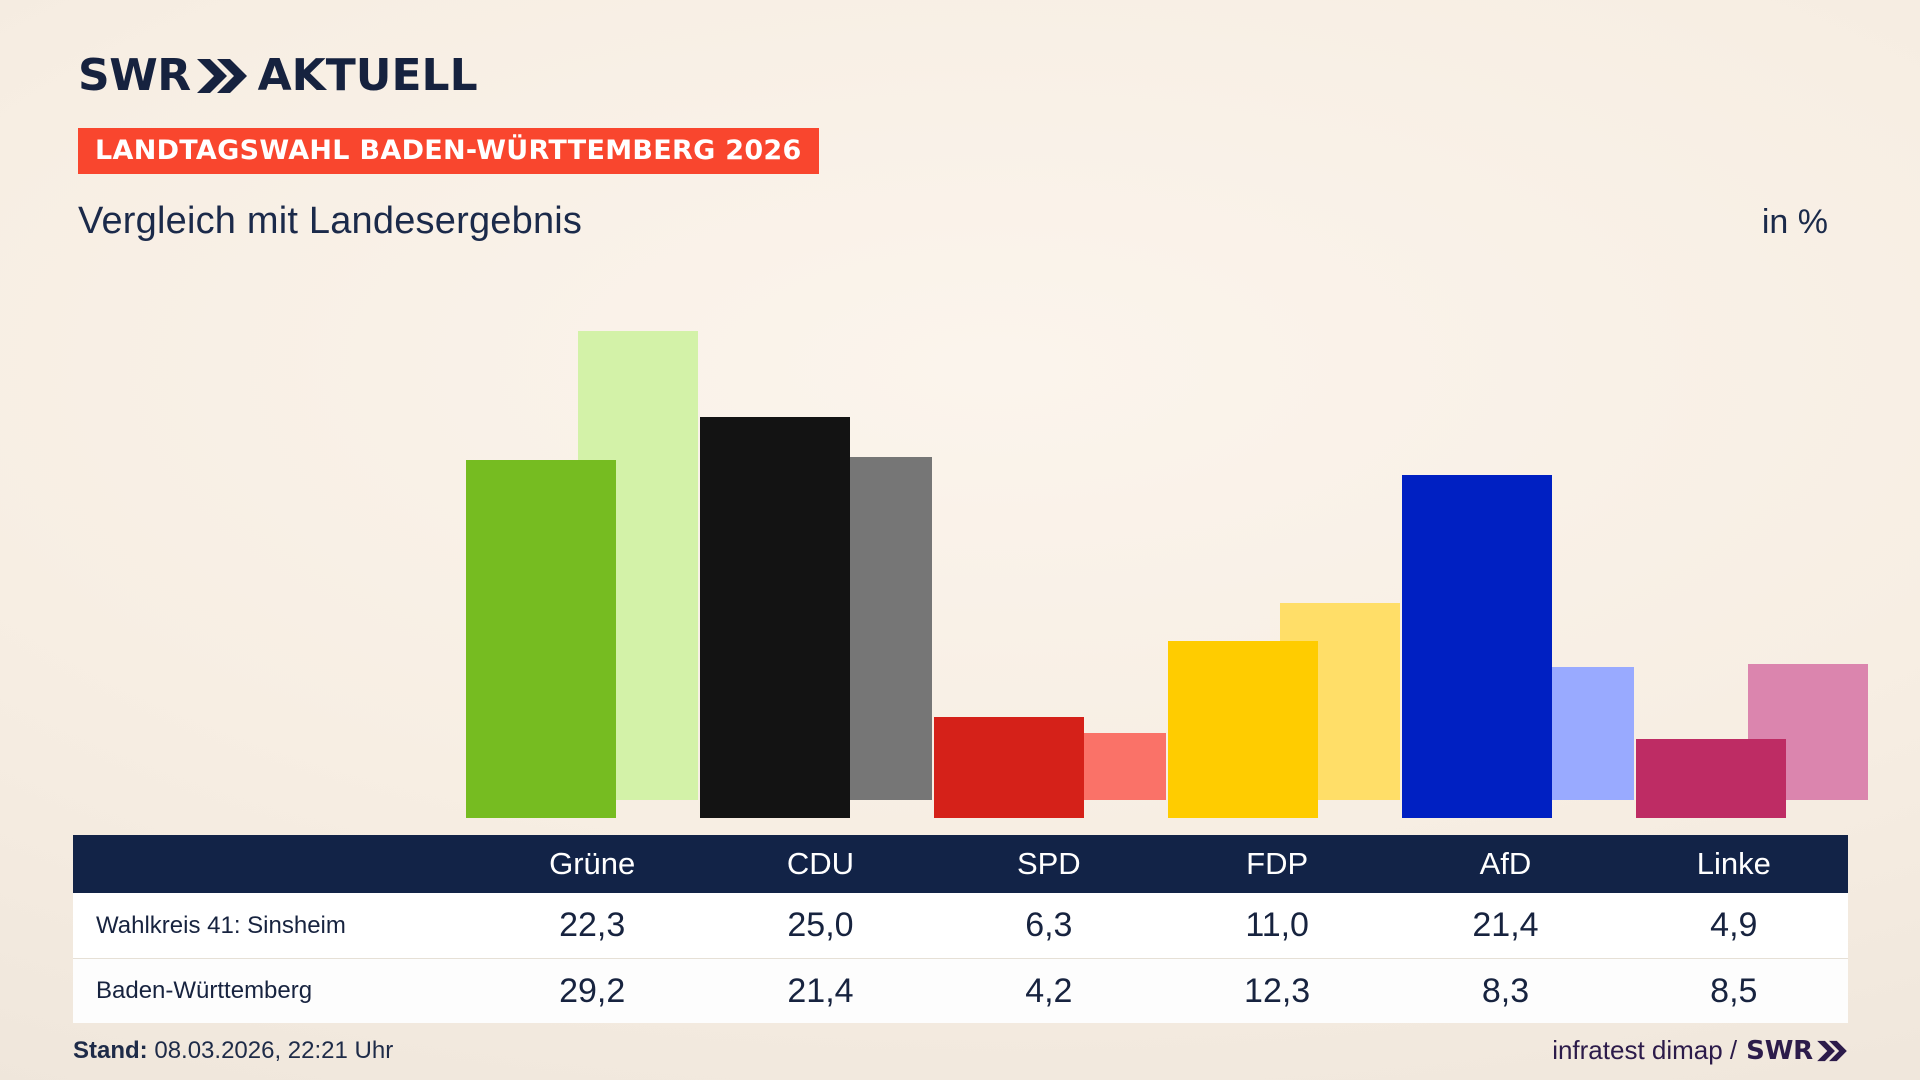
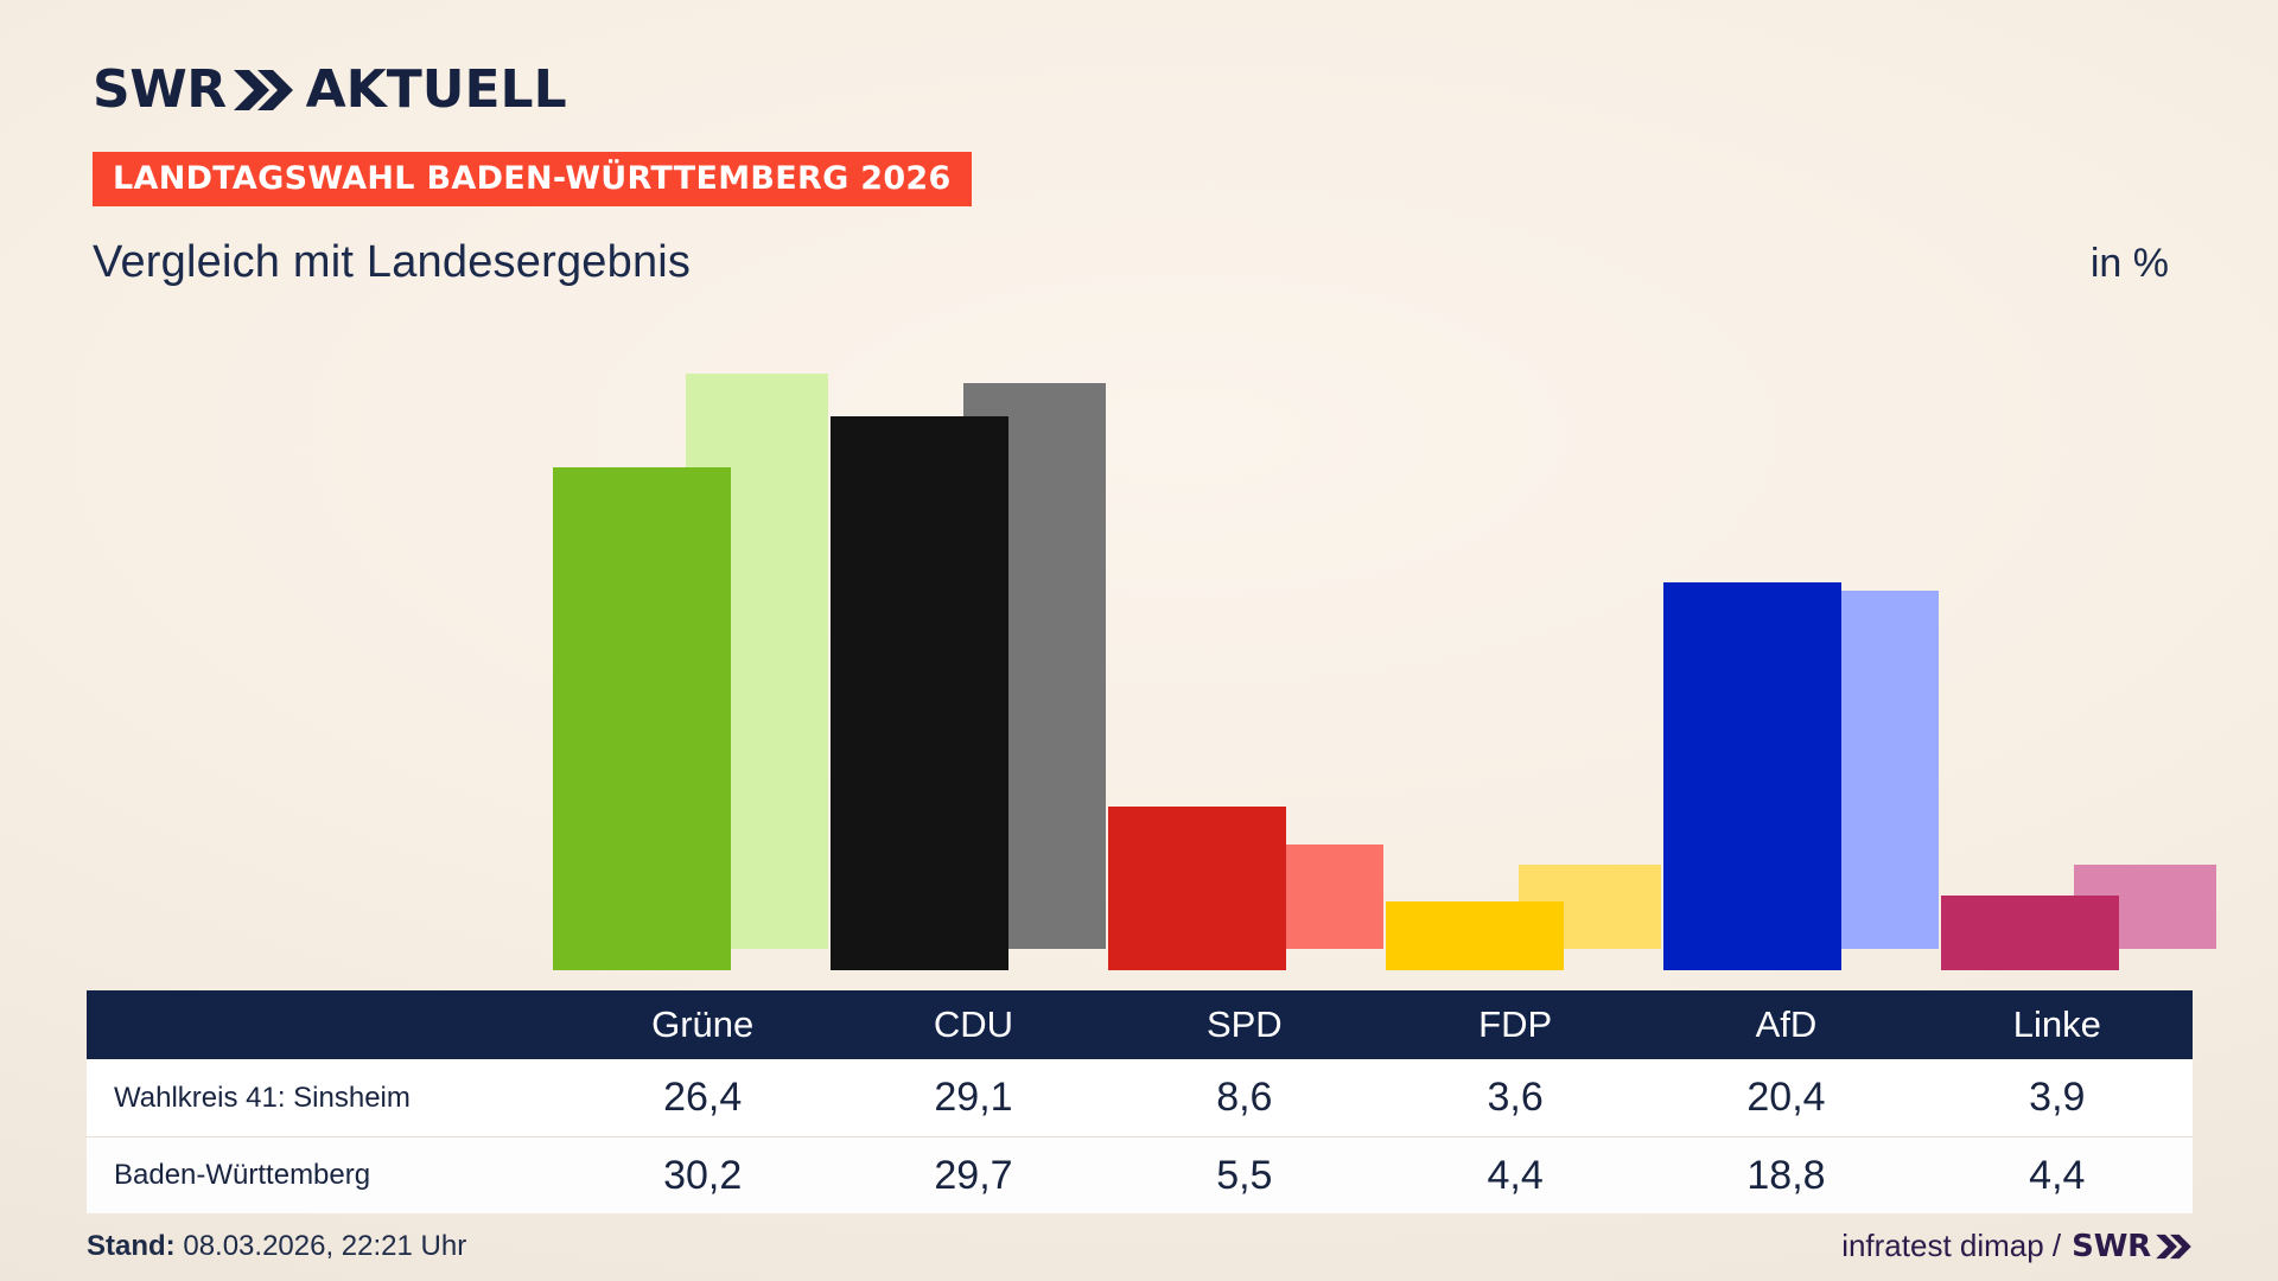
Wahlkreis 41: Sinsheim/Grüne: 22,3 -> 26,4
Baden-Württemberg/Grüne: 29,2 -> 30,2
Wahlkreis 41: Sinsheim/CDU: 25,0 -> 29,1
Baden-Württemberg/CDU: 21,4 -> 29,7
Wahlkreis 41: Sinsheim/SPD: 6,3 -> 8,6
Baden-Württemberg/SPD: 4,2 -> 5,5
Wahlkreis 41: Sinsheim/FDP: 11,0 -> 3,6
Baden-Württemberg/FDP: 12,3 -> 4,4
Wahlkreis 41: Sinsheim/AfD: 21,4 -> 20,4
Baden-Württemberg/AfD: 8,3 -> 18,8
Wahlkreis 41: Sinsheim/Linke: 4,9 -> 3,9
Baden-Württemberg/Linke: 8,5 -> 4,4
